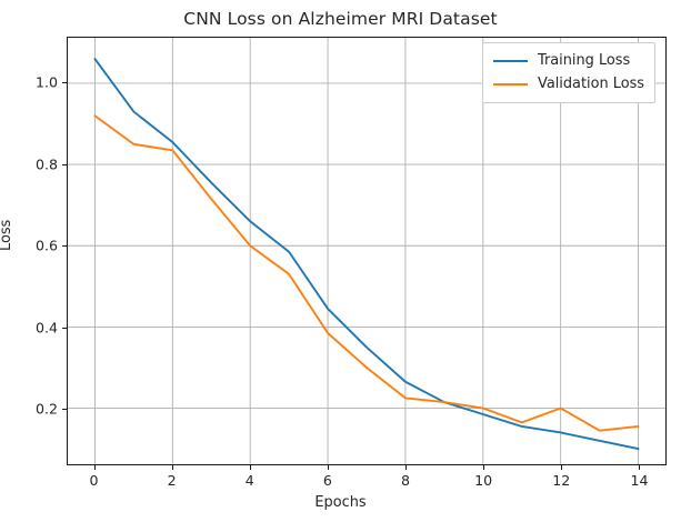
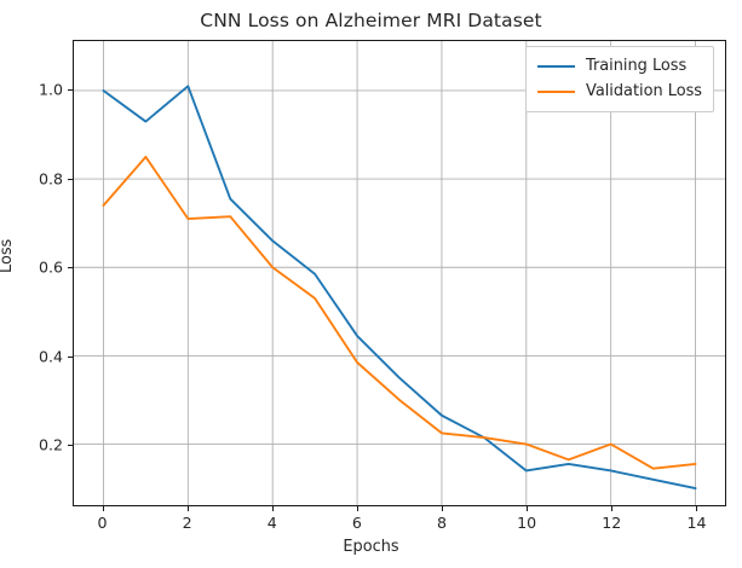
Training Loss/0: 1.06 -> 1.00
Validation Loss/0: 0.92 -> 0.74
Training Loss/2: 0.85 -> 1.01
Validation Loss/2: 0.83 -> 0.71
Training Loss/10: 0.18 -> 0.14
